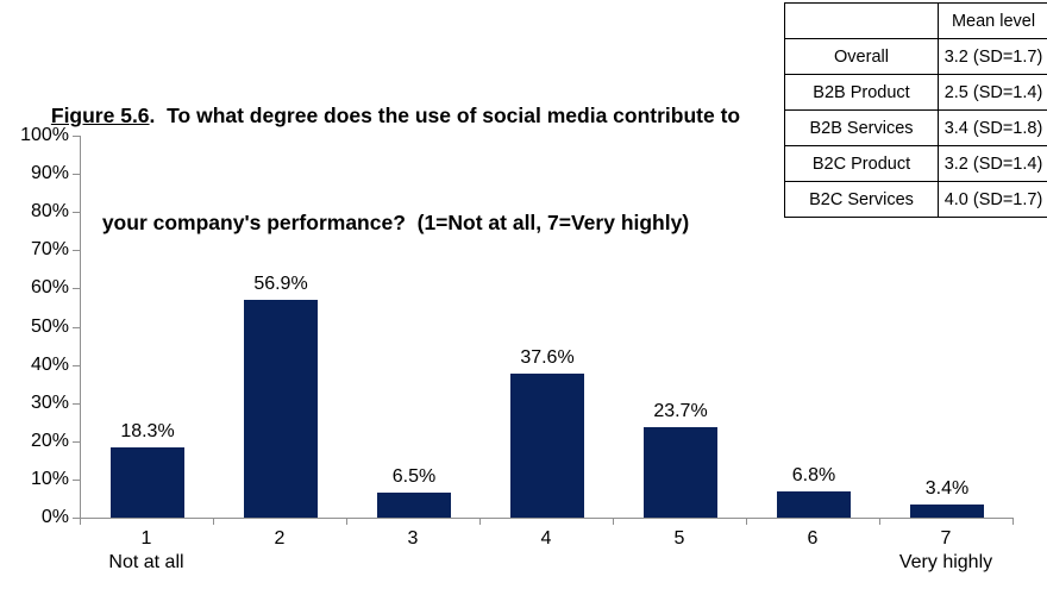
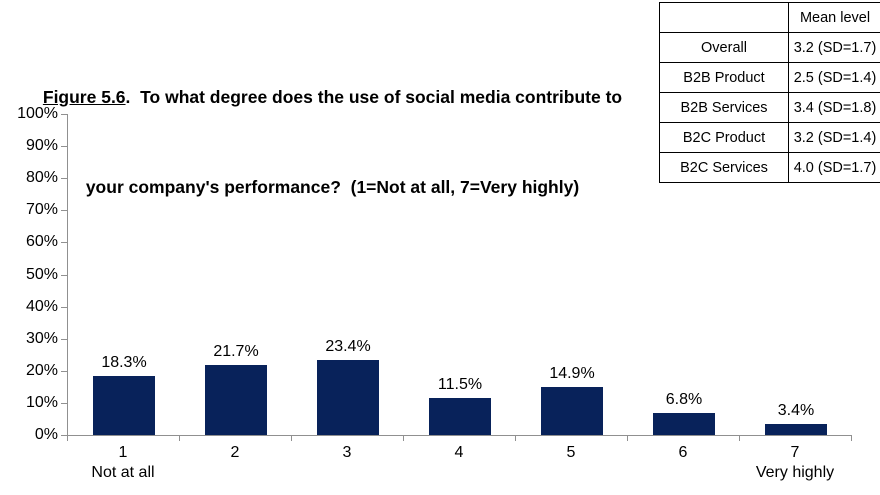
2: 56.9% -> 21.7%
3: 6.5% -> 23.4%
4: 37.6% -> 11.5%
5: 23.7% -> 14.9%
